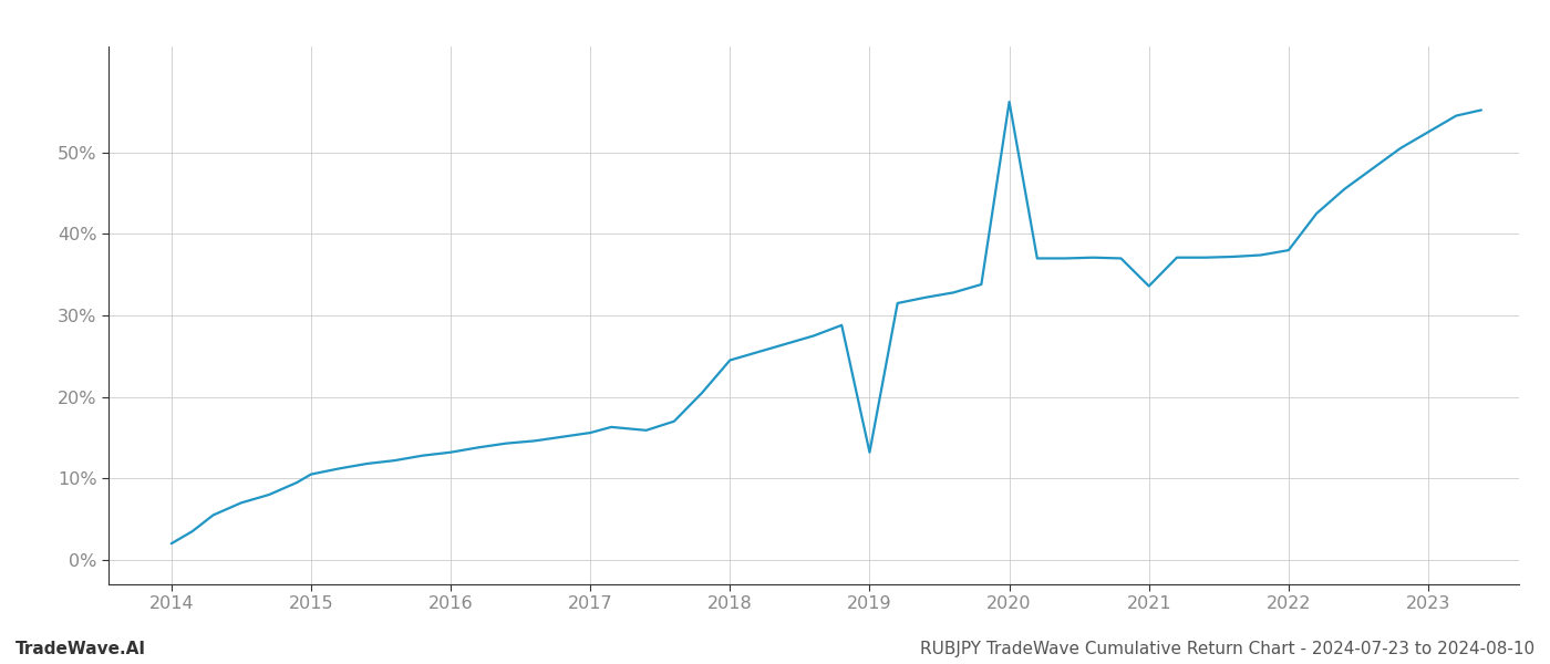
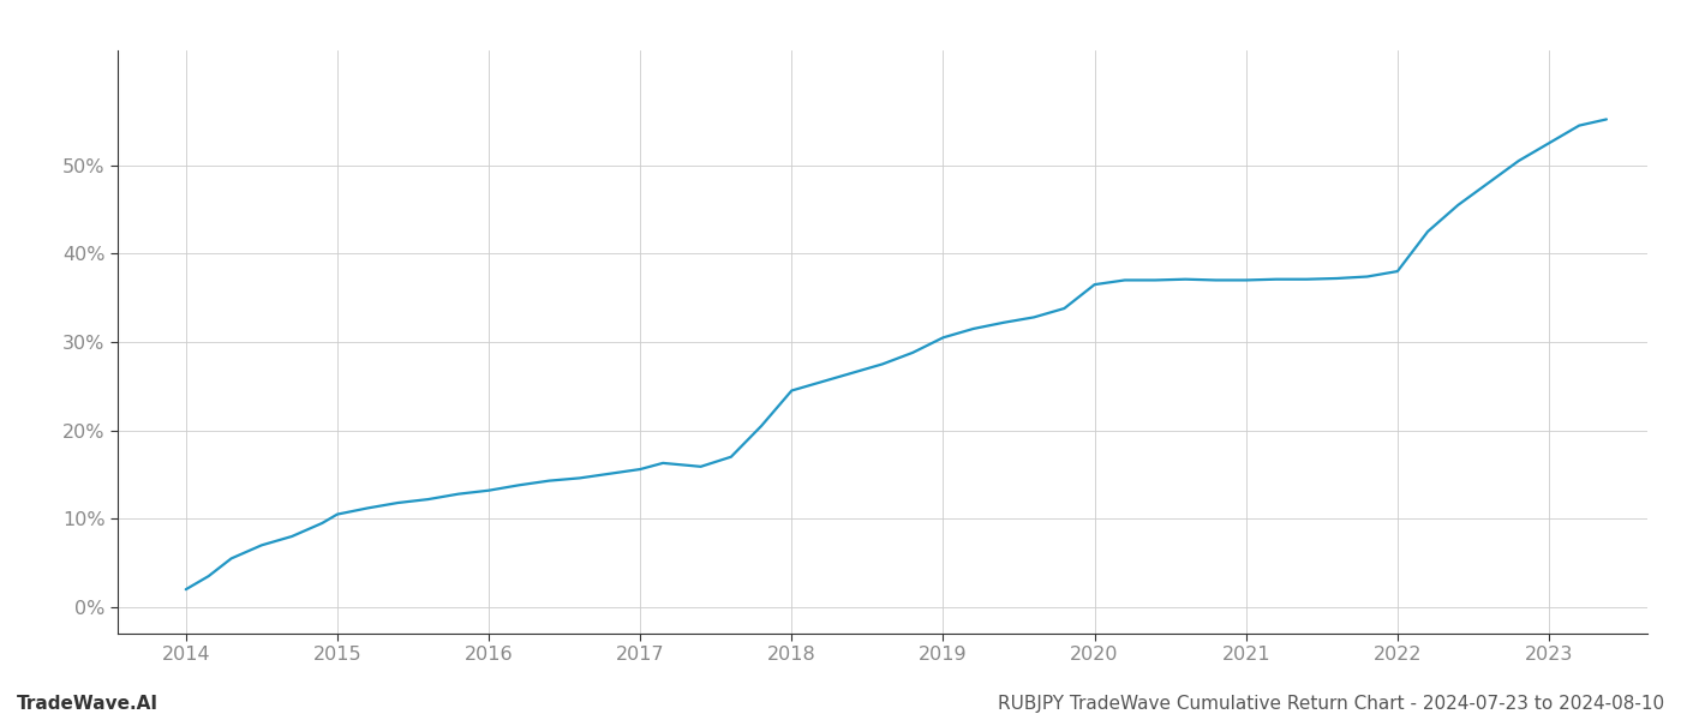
2019: 13.2% -> 30.5%
2020: 56.2% -> 36.5%
2021: 33.6% -> 37.0%
